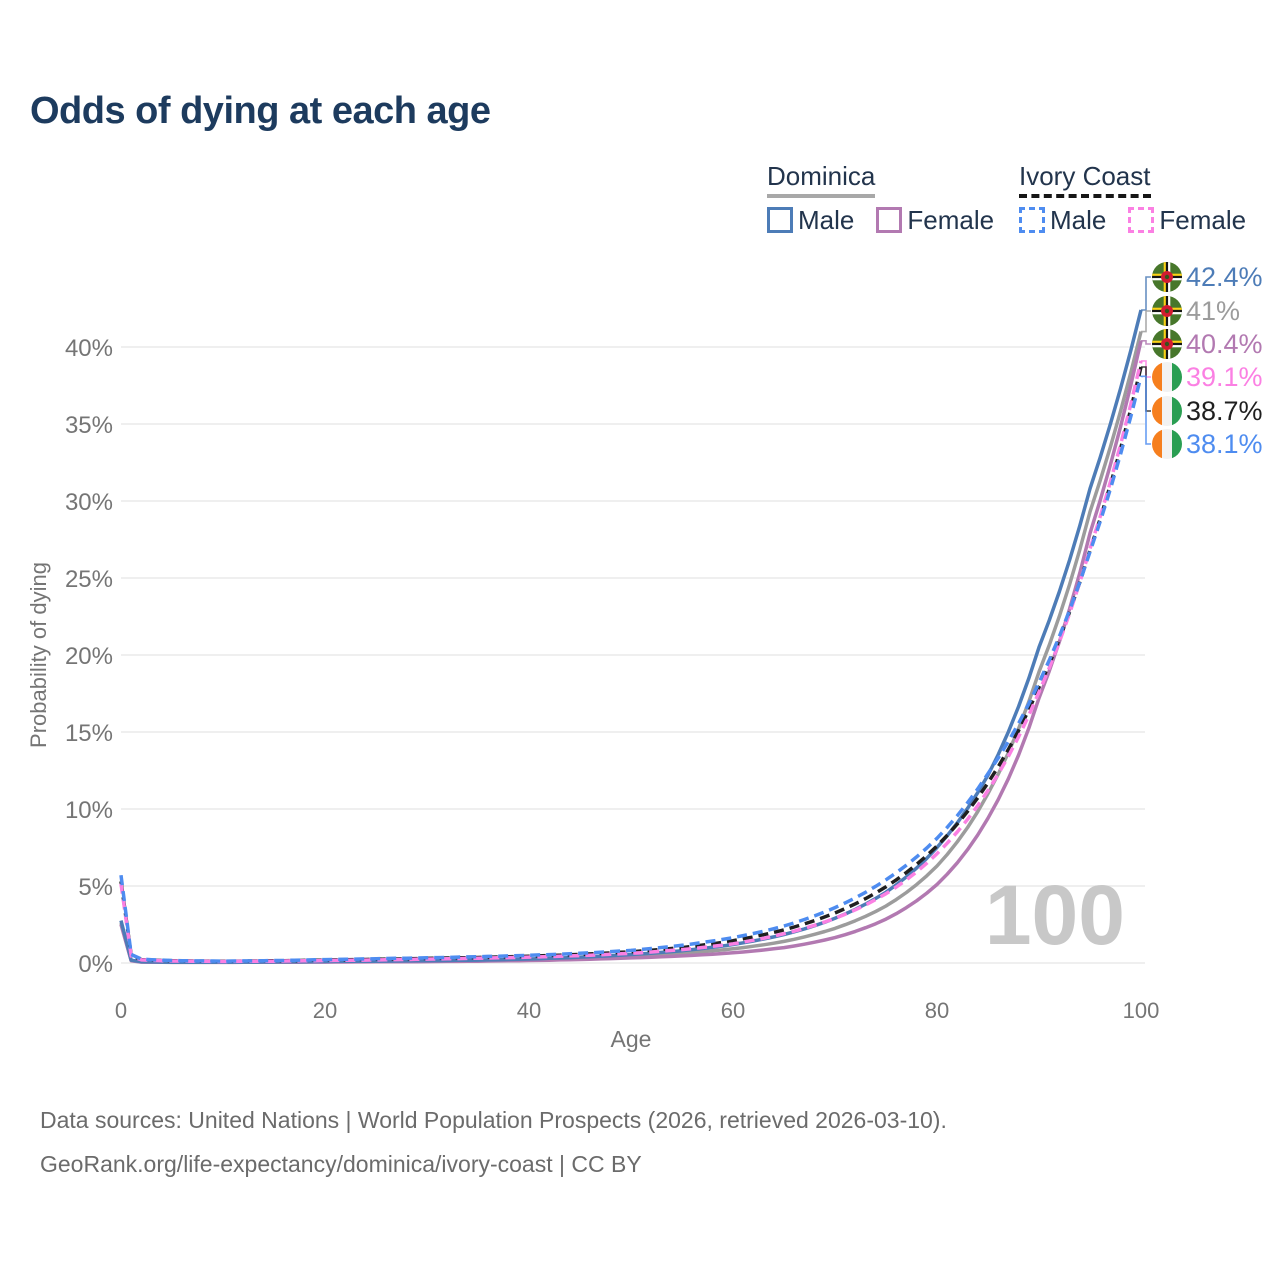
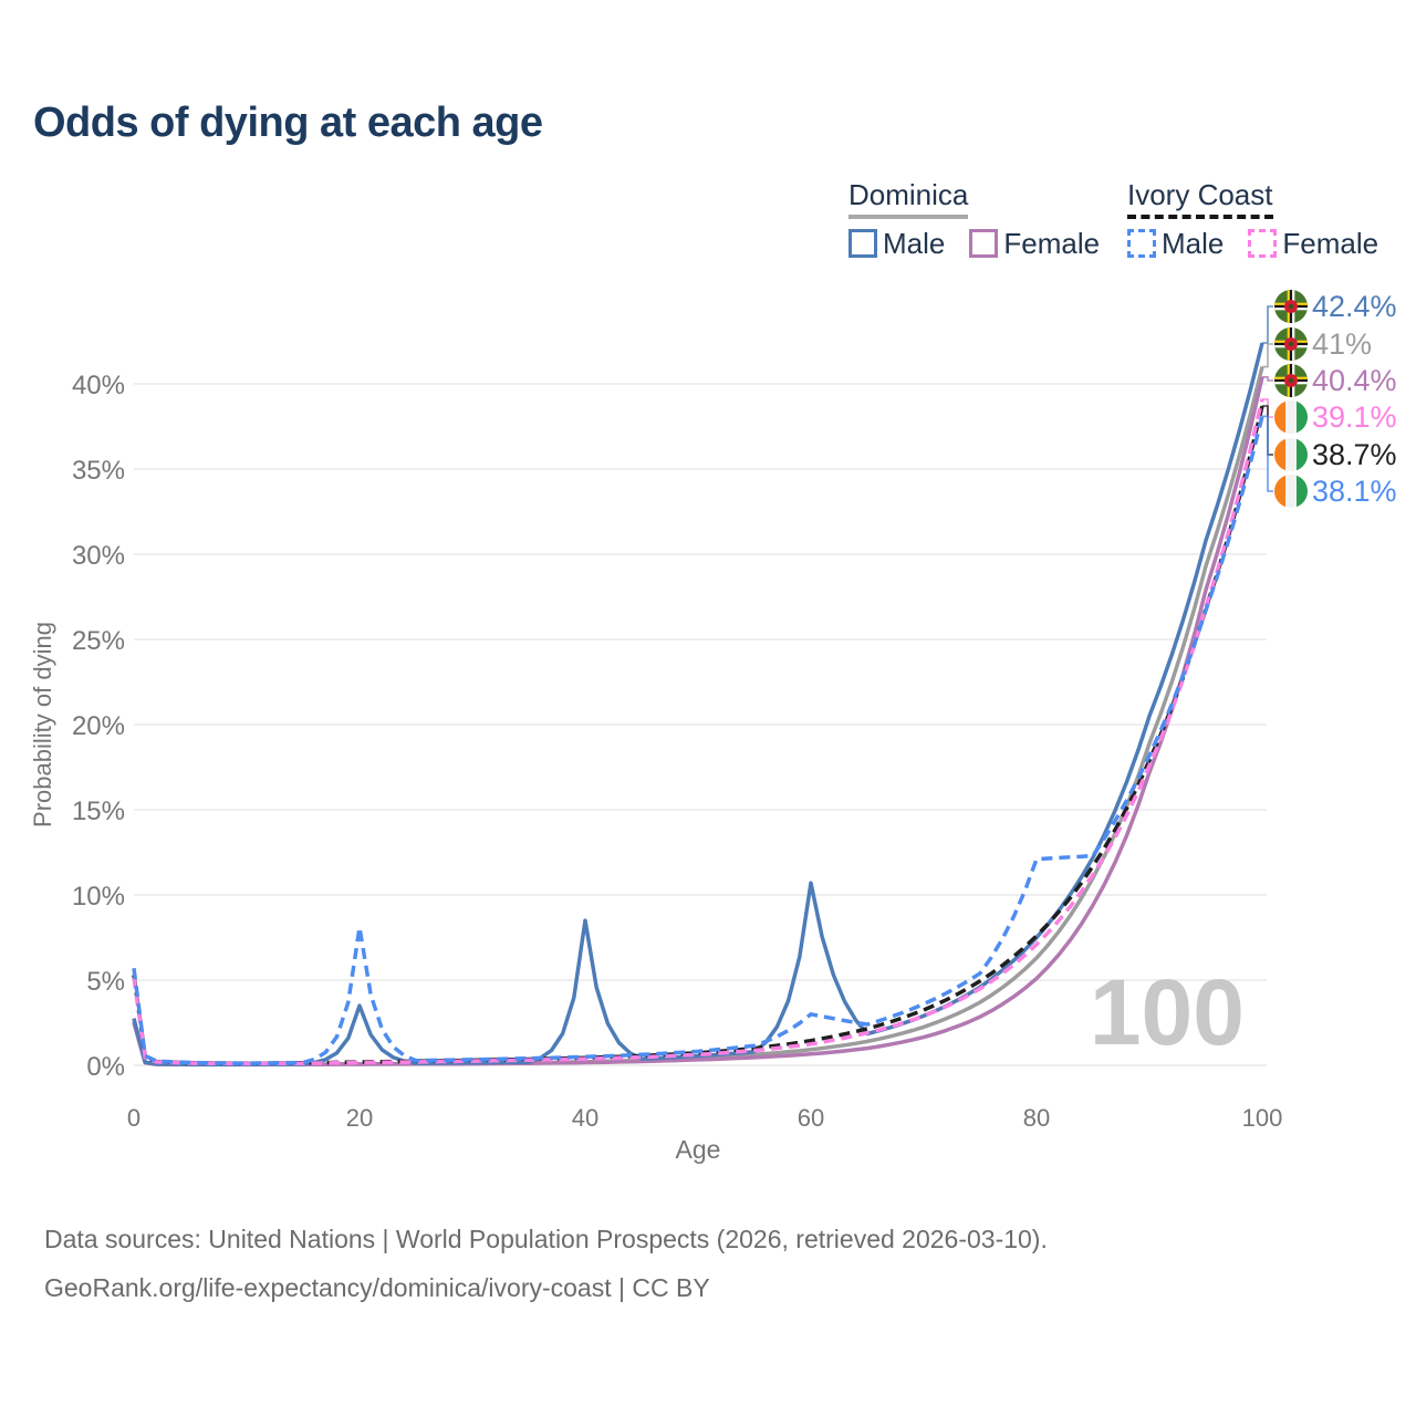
Dominica Male/20: 0.1% -> 3.5%
Ivory Coast Male/20: 0.2% -> 8.1%
Dominica Male/40: 0.3% -> 8.5%
Dominica Male/60: 1.2% -> 10.7%
Ivory Coast Male/60: 1.6% -> 3.0%
Ivory Coast Male/80: 8.1% -> 12.1%
